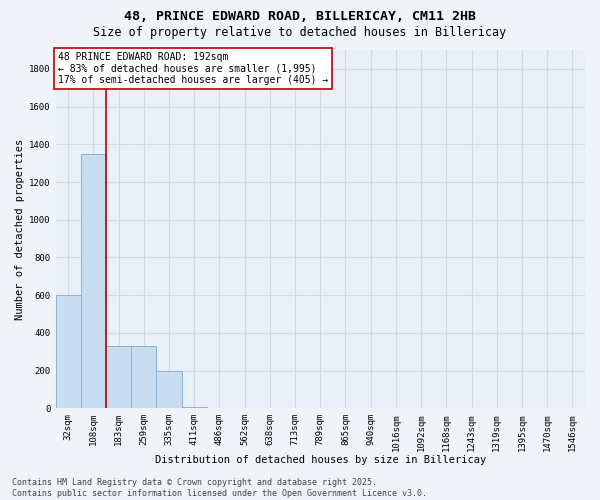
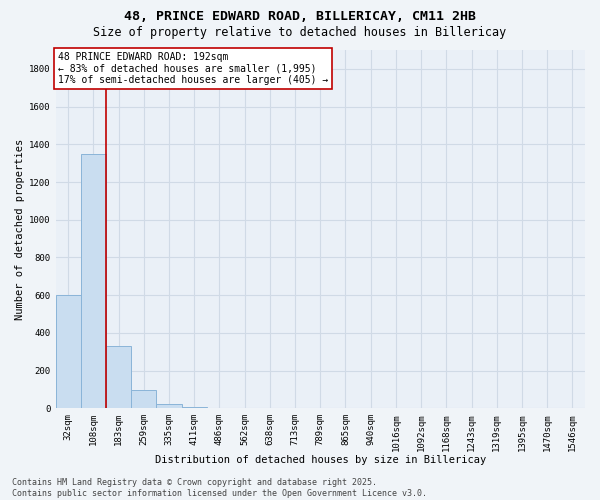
259sqm: 330 -> 100
335sqm: 200 -> 20
